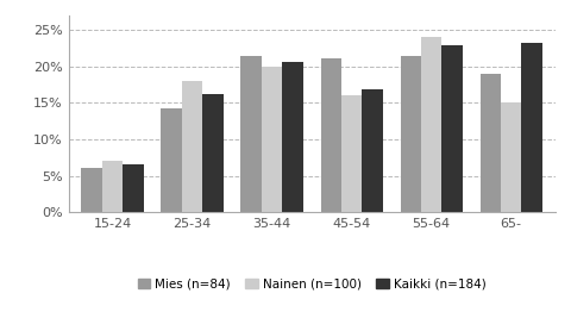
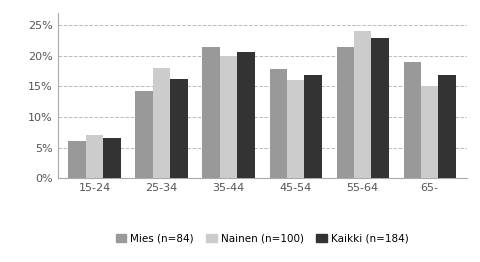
Mies (n=84)/45-54: 21.2% -> 17.9%
Kaikki (n=184)/65-: 23.2% -> 16.8%
